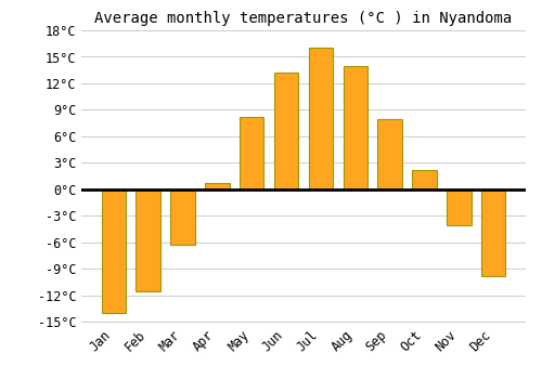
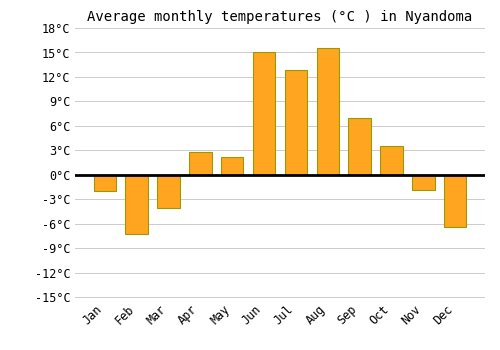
Jan: -14.0°C -> -2.0°C
Feb: -11.5°C -> -7.2°C
Mar: -6.3°C -> -4.0°C
Apr: 0.7°C -> 2.8°C
May: 8.2°C -> 2.2°C
Jun: 13.2°C -> 15.0°C
Jul: 16.0°C -> 12.8°C
Aug: 14.0°C -> 15.6°C
Sep: 8.0°C -> 7.0°C
Oct: 2.2°C -> 3.6°C
Nov: -4.0°C -> -1.8°C
Dec: -9.8°C -> -6.4°C
